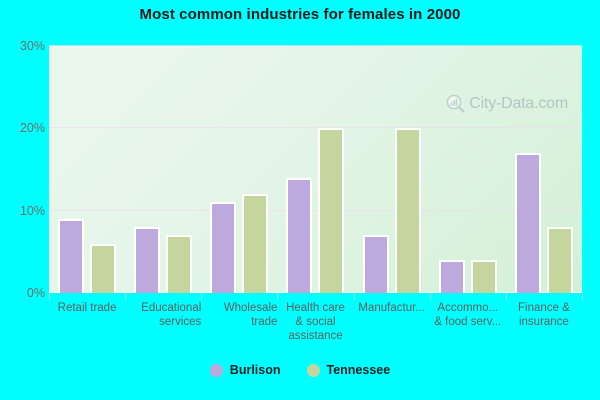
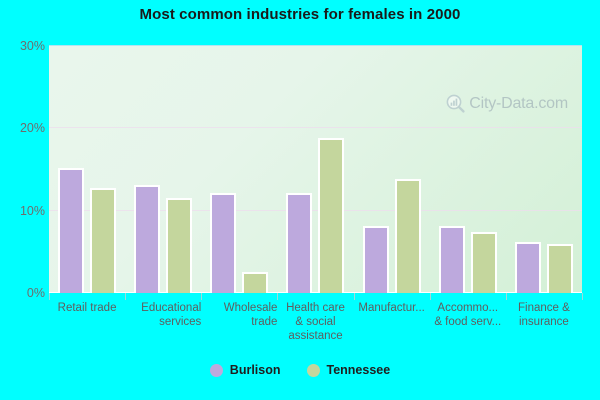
Burlison/Retail trade: 9% -> 15%
Tennessee/Retail trade: 6% -> 13%
Burlison/Educational services: 8% -> 13%
Tennessee/Educational services: 7% -> 12%
Burlison/Wholesale trade: 11% -> 12%
Tennessee/Wholesale trade: 12% -> 2%
Burlison/Health care & social assistance: 14% -> 12%
Tennessee/Health care & social assistance: 20% -> 19%
Burlison/Manufactur...: 7% -> 8%
Tennessee/Manufactur...: 20% -> 14%
Burlison/Accommo... & food serv...: 4% -> 8%
Tennessee/Accommo... & food serv...: 4% -> 7%
Burlison/Finance & insurance: 17% -> 6%
Tennessee/Finance & insurance: 8% -> 6%
